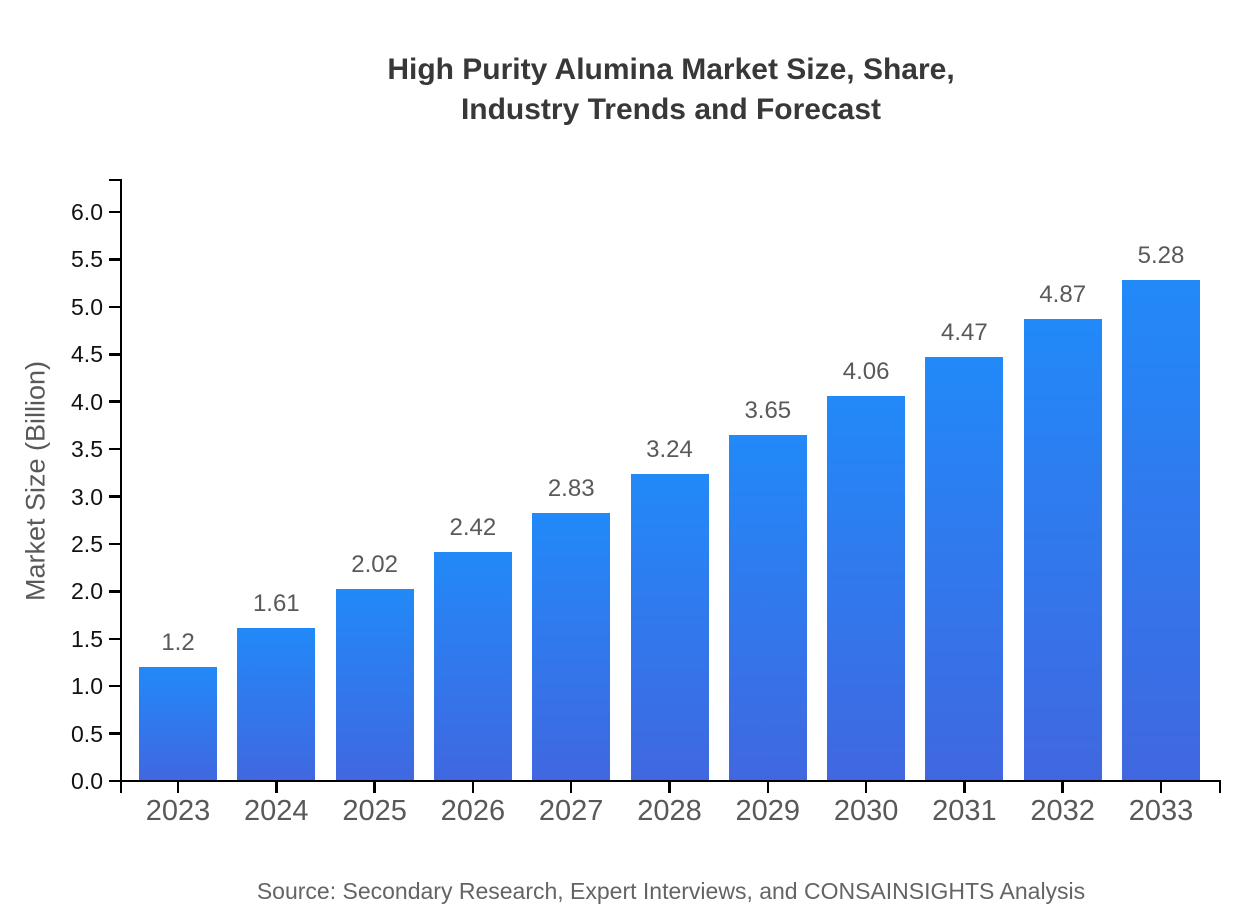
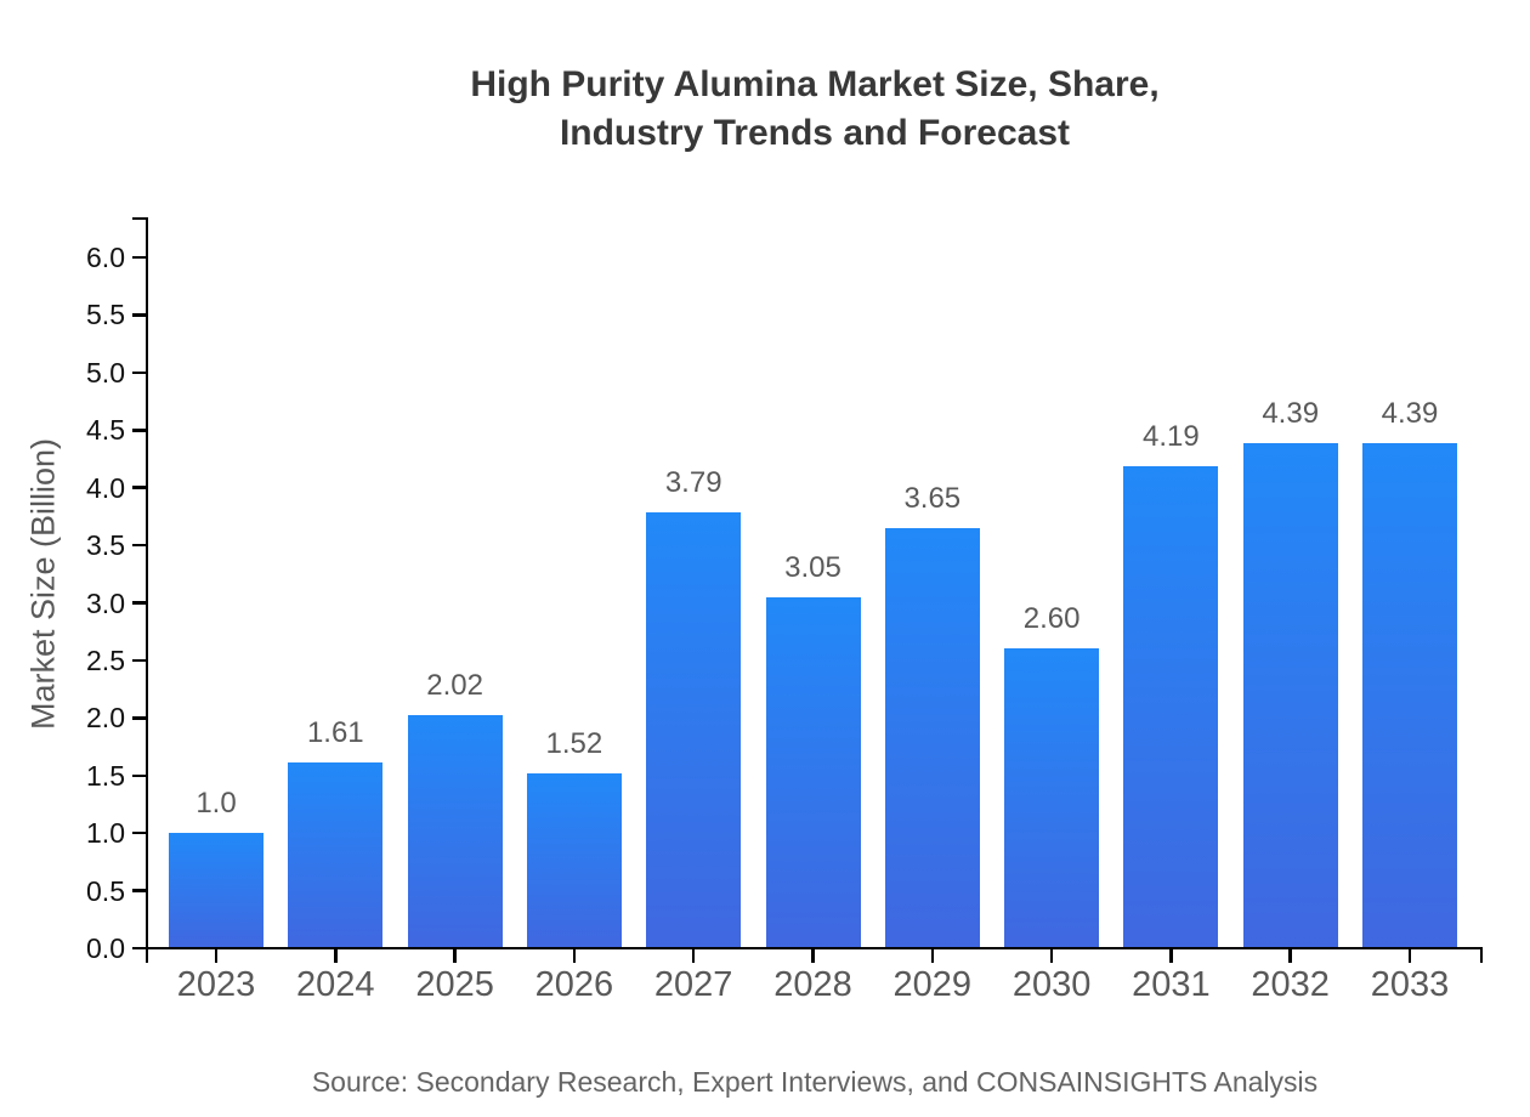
2023: 1.2 -> 1.0
2026: 2.42 -> 1.52
2027: 2.83 -> 3.79
2028: 3.24 -> 3.05
2030: 4.06 -> 2.60
2031: 4.47 -> 4.19
2032: 4.87 -> 4.39
2033: 5.28 -> 4.39
